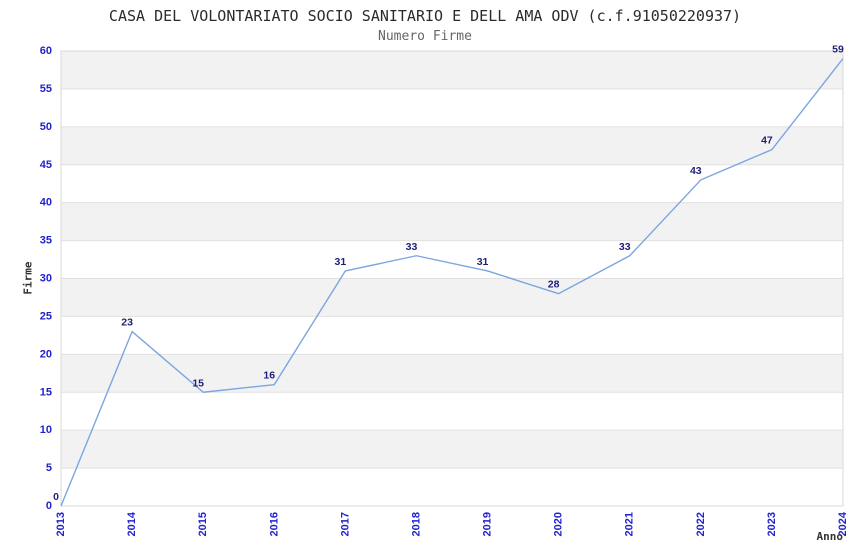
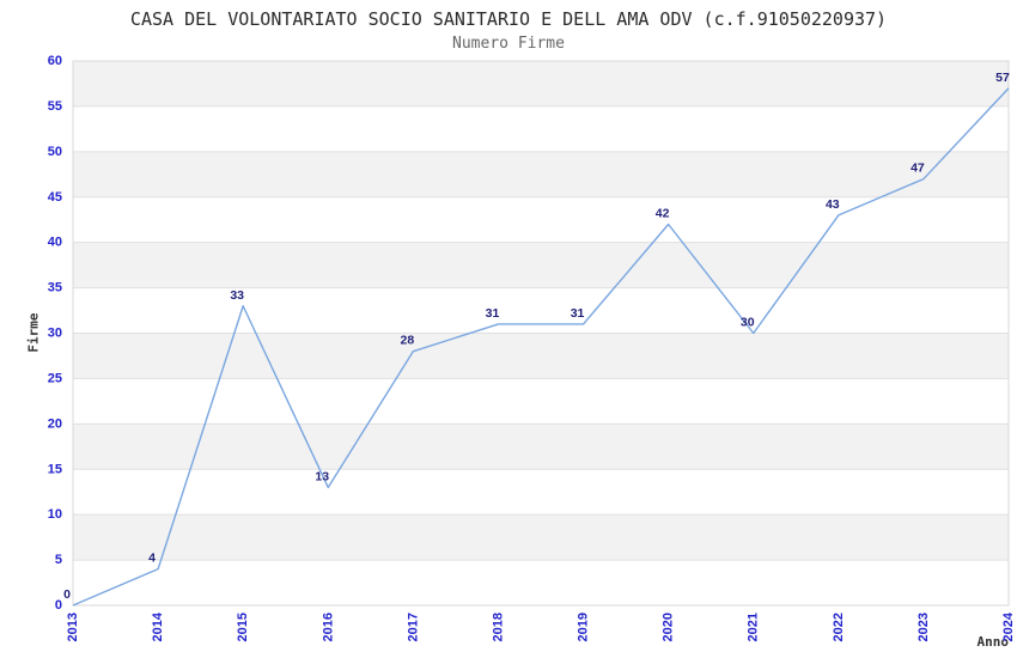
2014: 23 -> 4
2015: 15 -> 33
2016: 16 -> 13
2017: 31 -> 28
2018: 33 -> 31
2020: 28 -> 42
2021: 33 -> 30
2024: 59 -> 57
